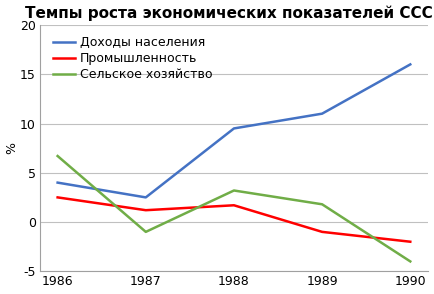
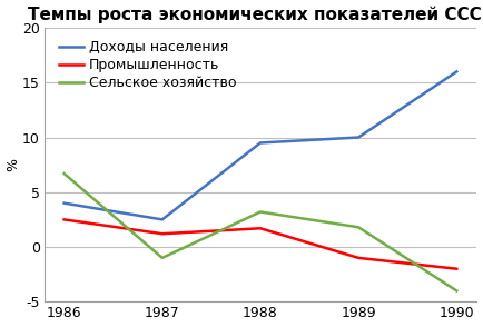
Доходы населения/1989: 11.0 -> 10.0
